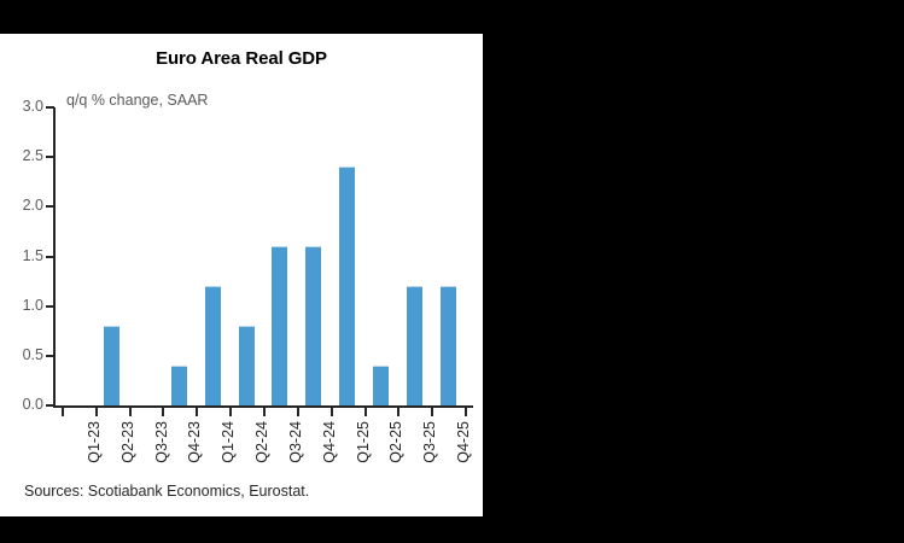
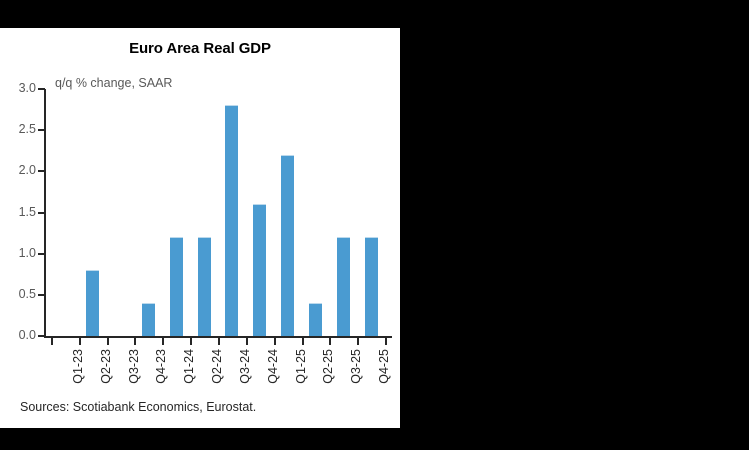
Q2-24: 0.8 -> 1.2
Q3-24: 1.6 -> 2.8
Q1-25: 2.4 -> 2.2
